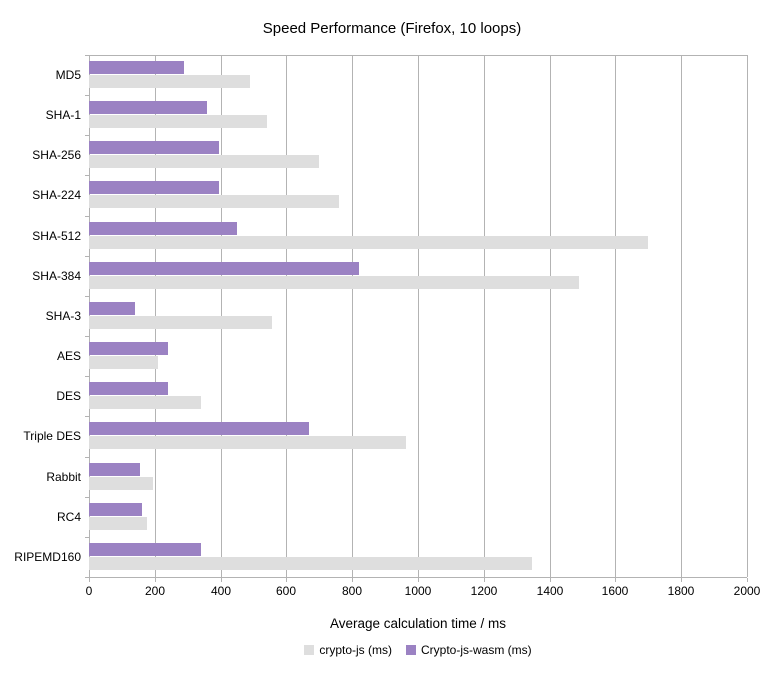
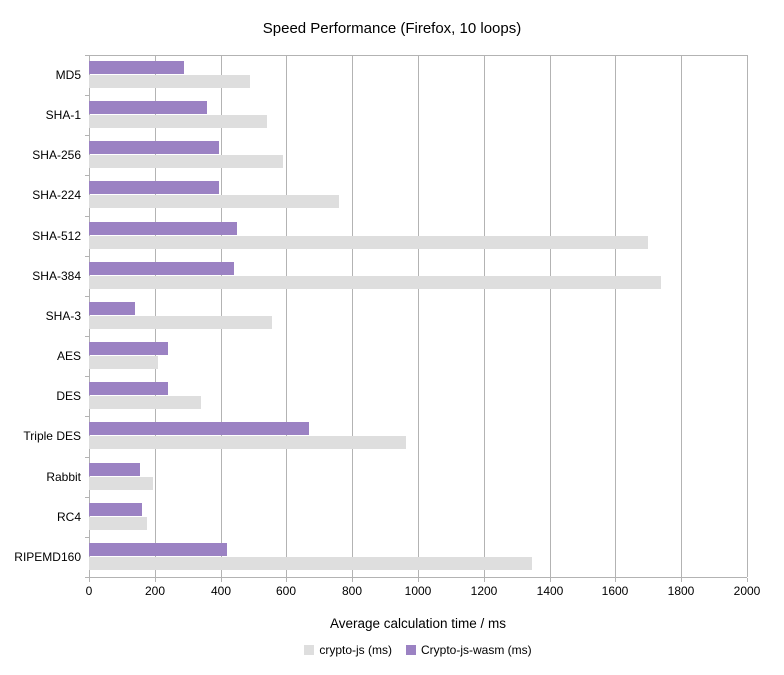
crypto-js (ms)/SHA-256: 700 -> 590
crypto-js (ms)/SHA-384: 1490 -> 1740
Crypto-js-wasm (ms)/SHA-384: 820 -> 440
Crypto-js-wasm (ms)/RIPEMD160: 340 -> 420
